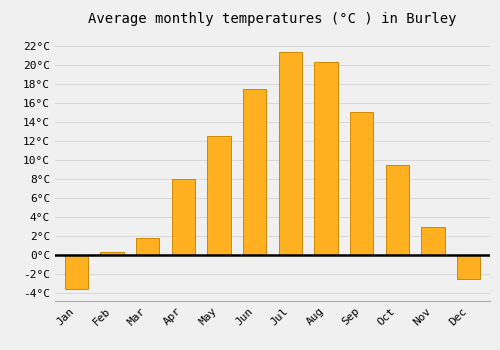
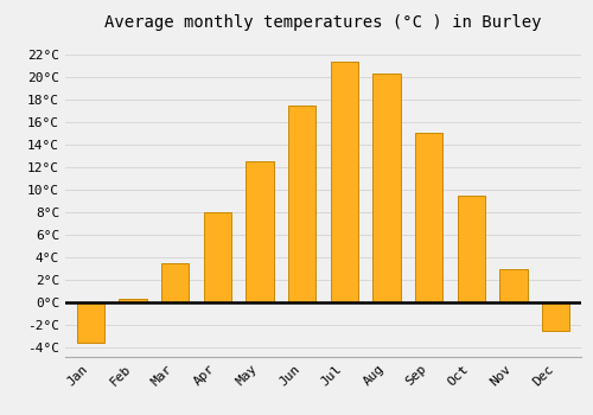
Mar: 1.8°C -> 3.5°C
